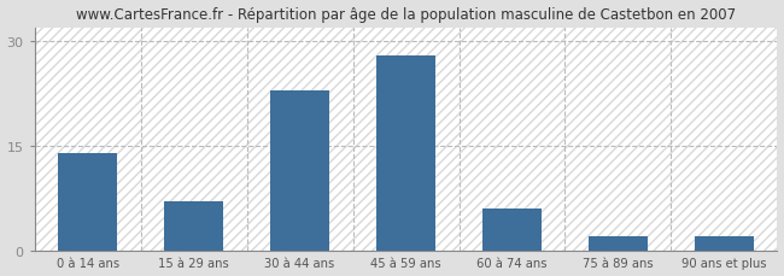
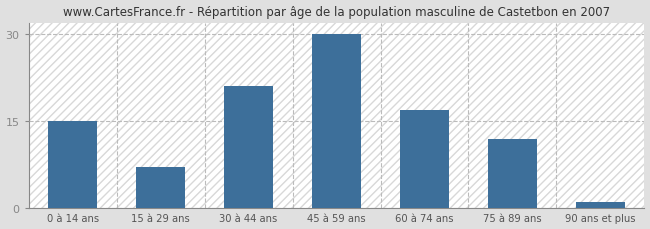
0 à 14 ans: 14 -> 15
30 à 44 ans: 23 -> 21
45 à 59 ans: 28 -> 30
60 à 74 ans: 6 -> 17
75 à 89 ans: 2 -> 12
90 ans et plus: 2 -> 1
